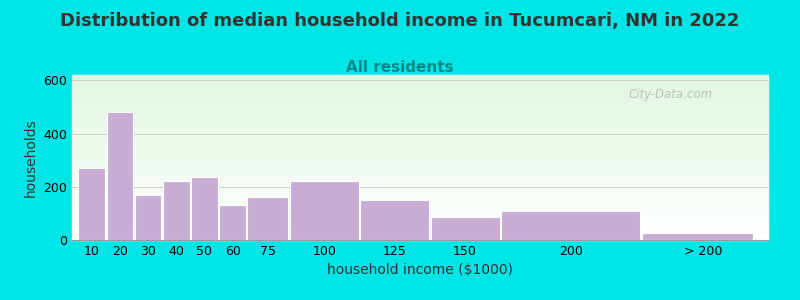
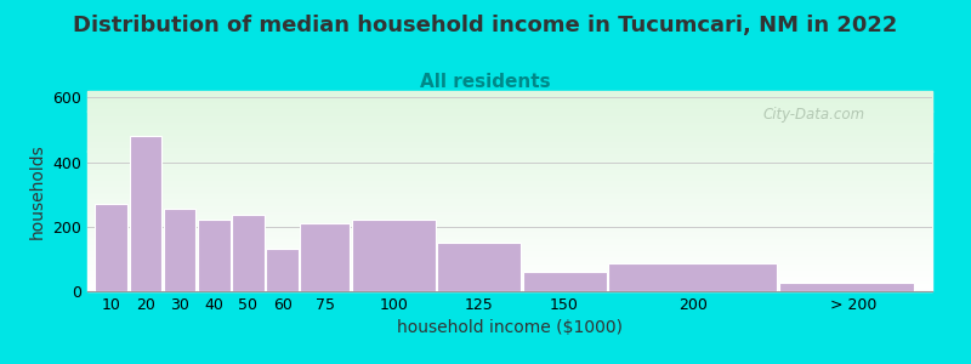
30: 170 -> 255
75: 160 -> 210
150: 85 -> 62
200: 110 -> 85
